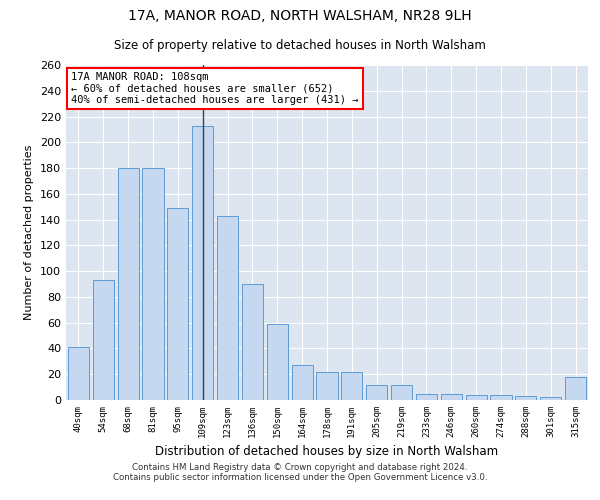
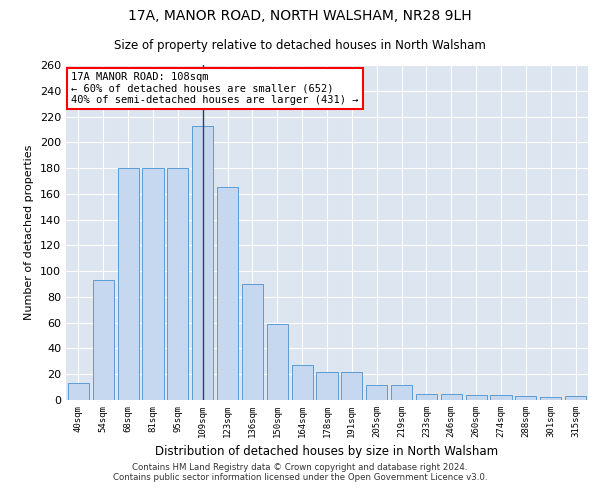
40sqm: 41 -> 13
95sqm: 149 -> 180
123sqm: 143 -> 165
315sqm: 18 -> 3
